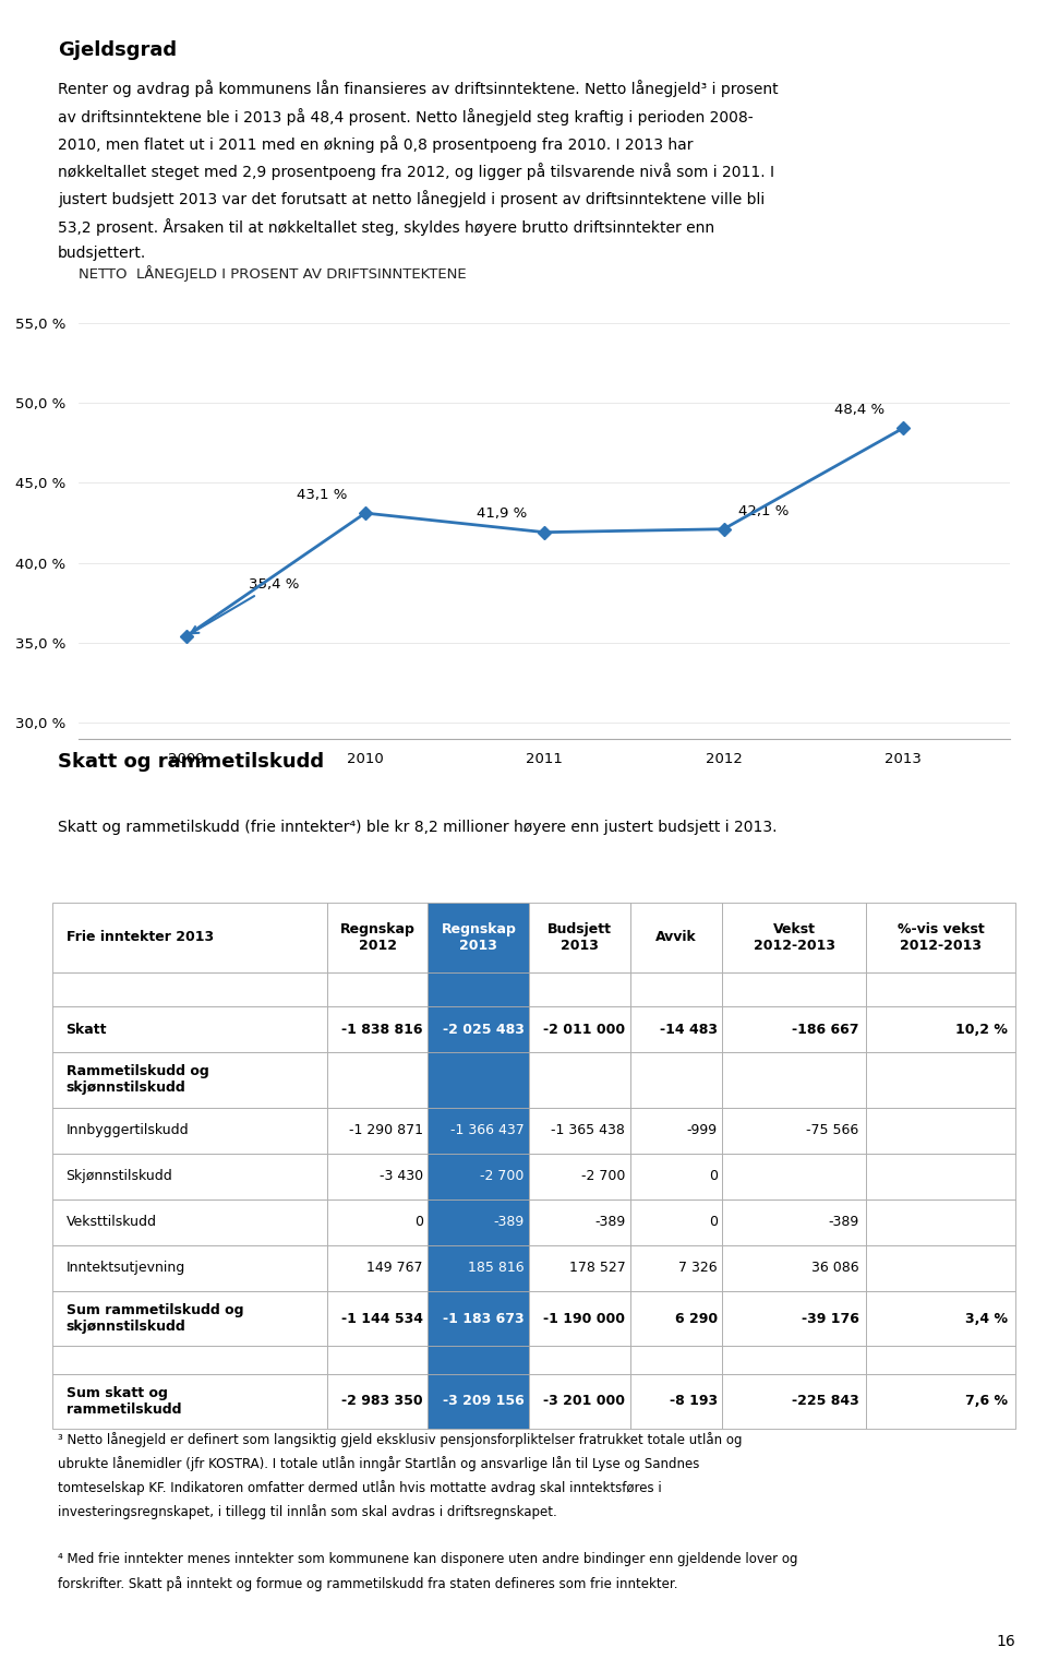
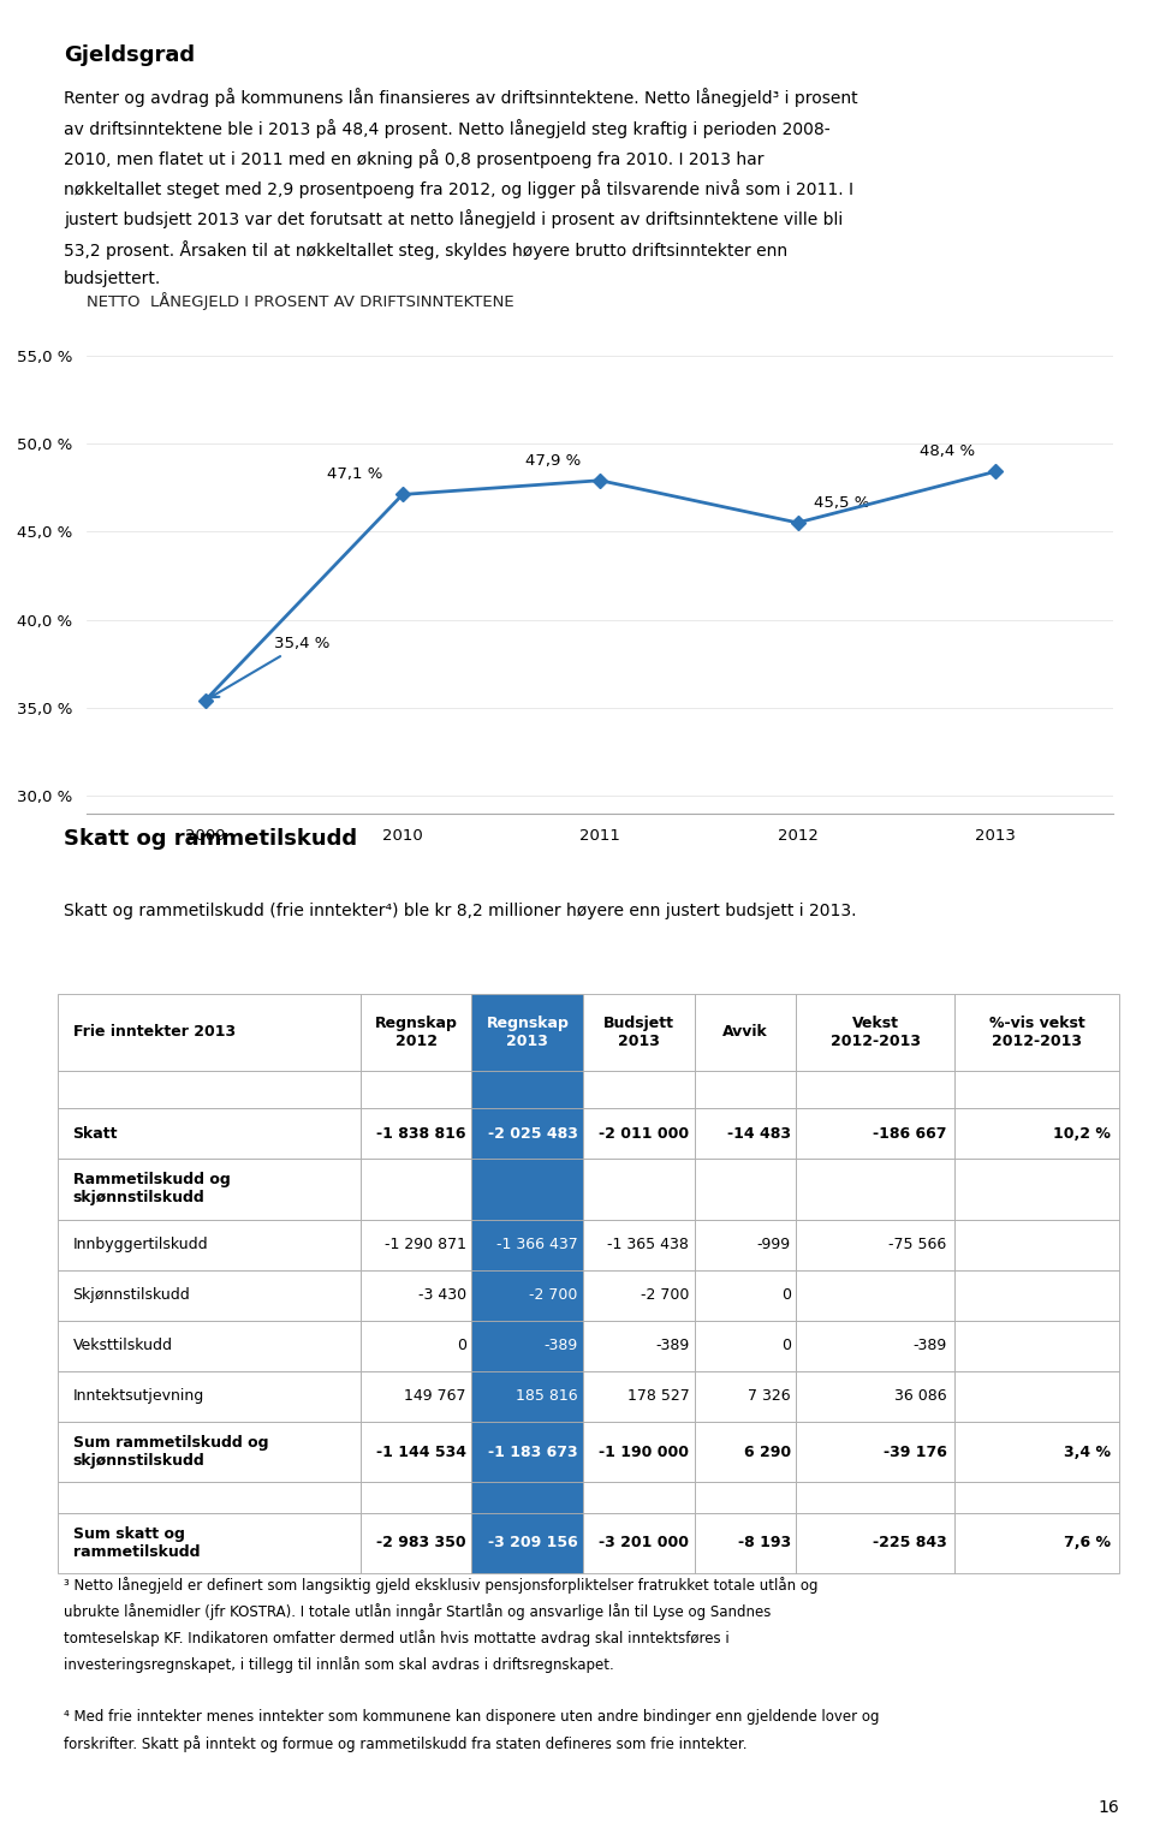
2010: 43,1 -> 47,1
2011: 41,9 -> 47,9
2012: 42,1 -> 45,5
